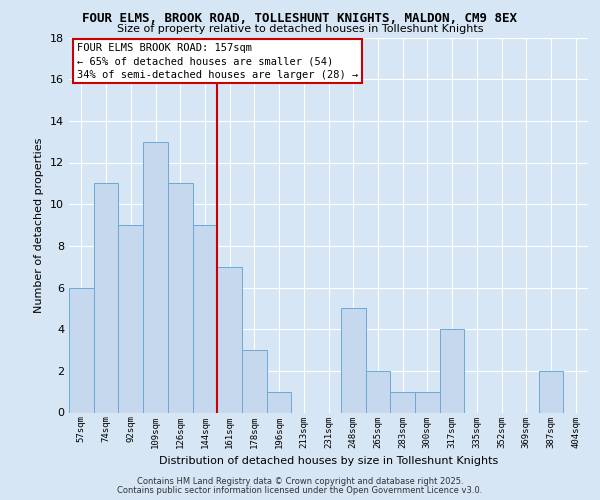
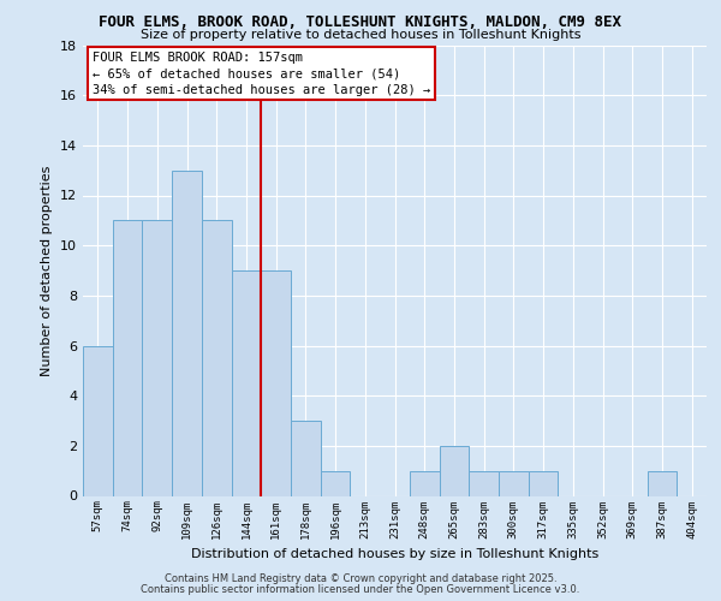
92sqm: 9 -> 11
161sqm: 7 -> 9
248sqm: 5 -> 1
317sqm: 4 -> 1
387sqm: 2 -> 1
